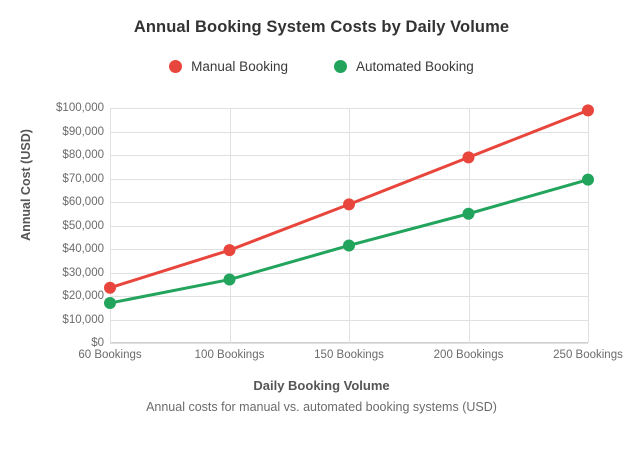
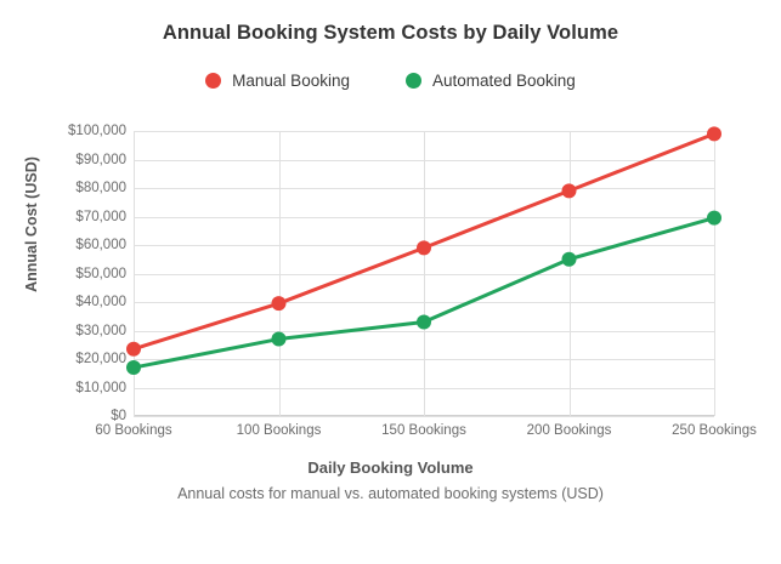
Automated Booking/150 Bookings: $42000 -> $33000
